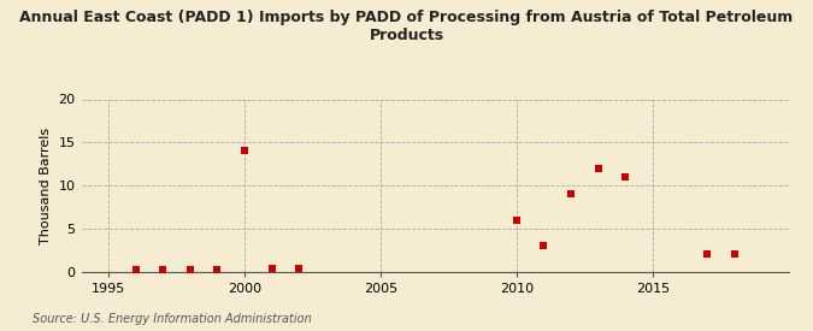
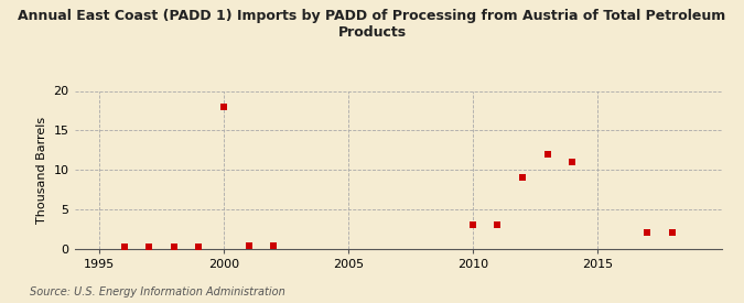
2000: 14.0 -> 18.0
2010: 6.0 -> 3.0
